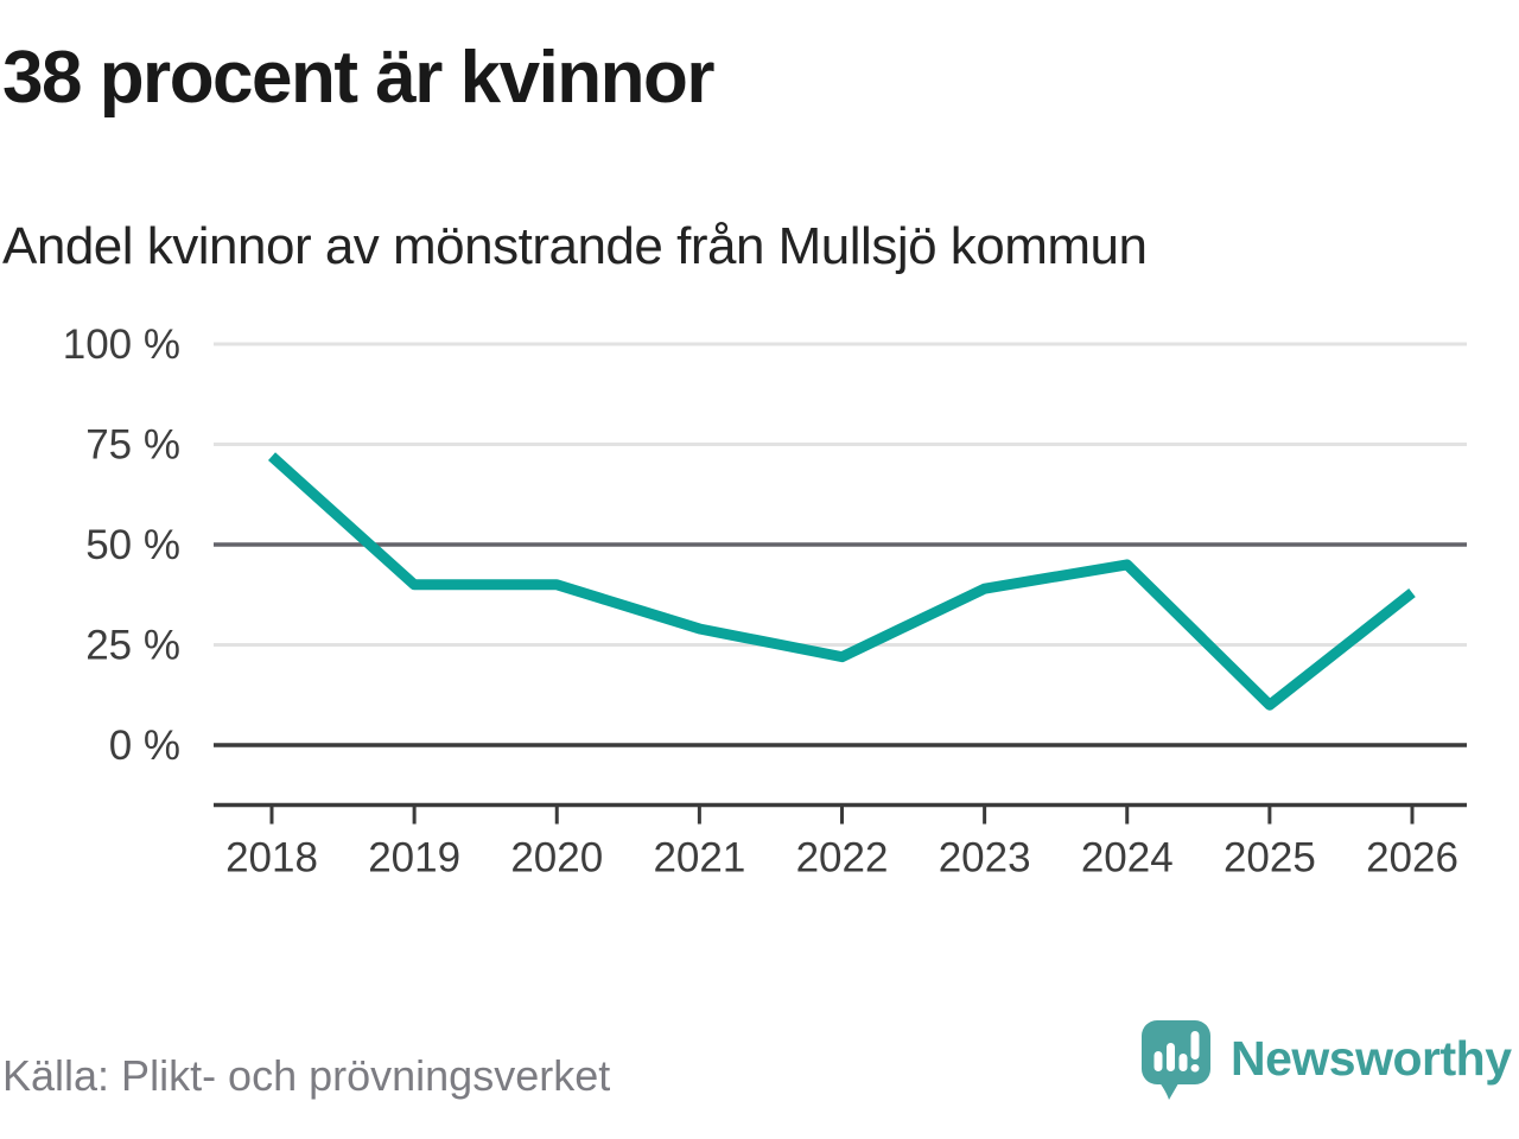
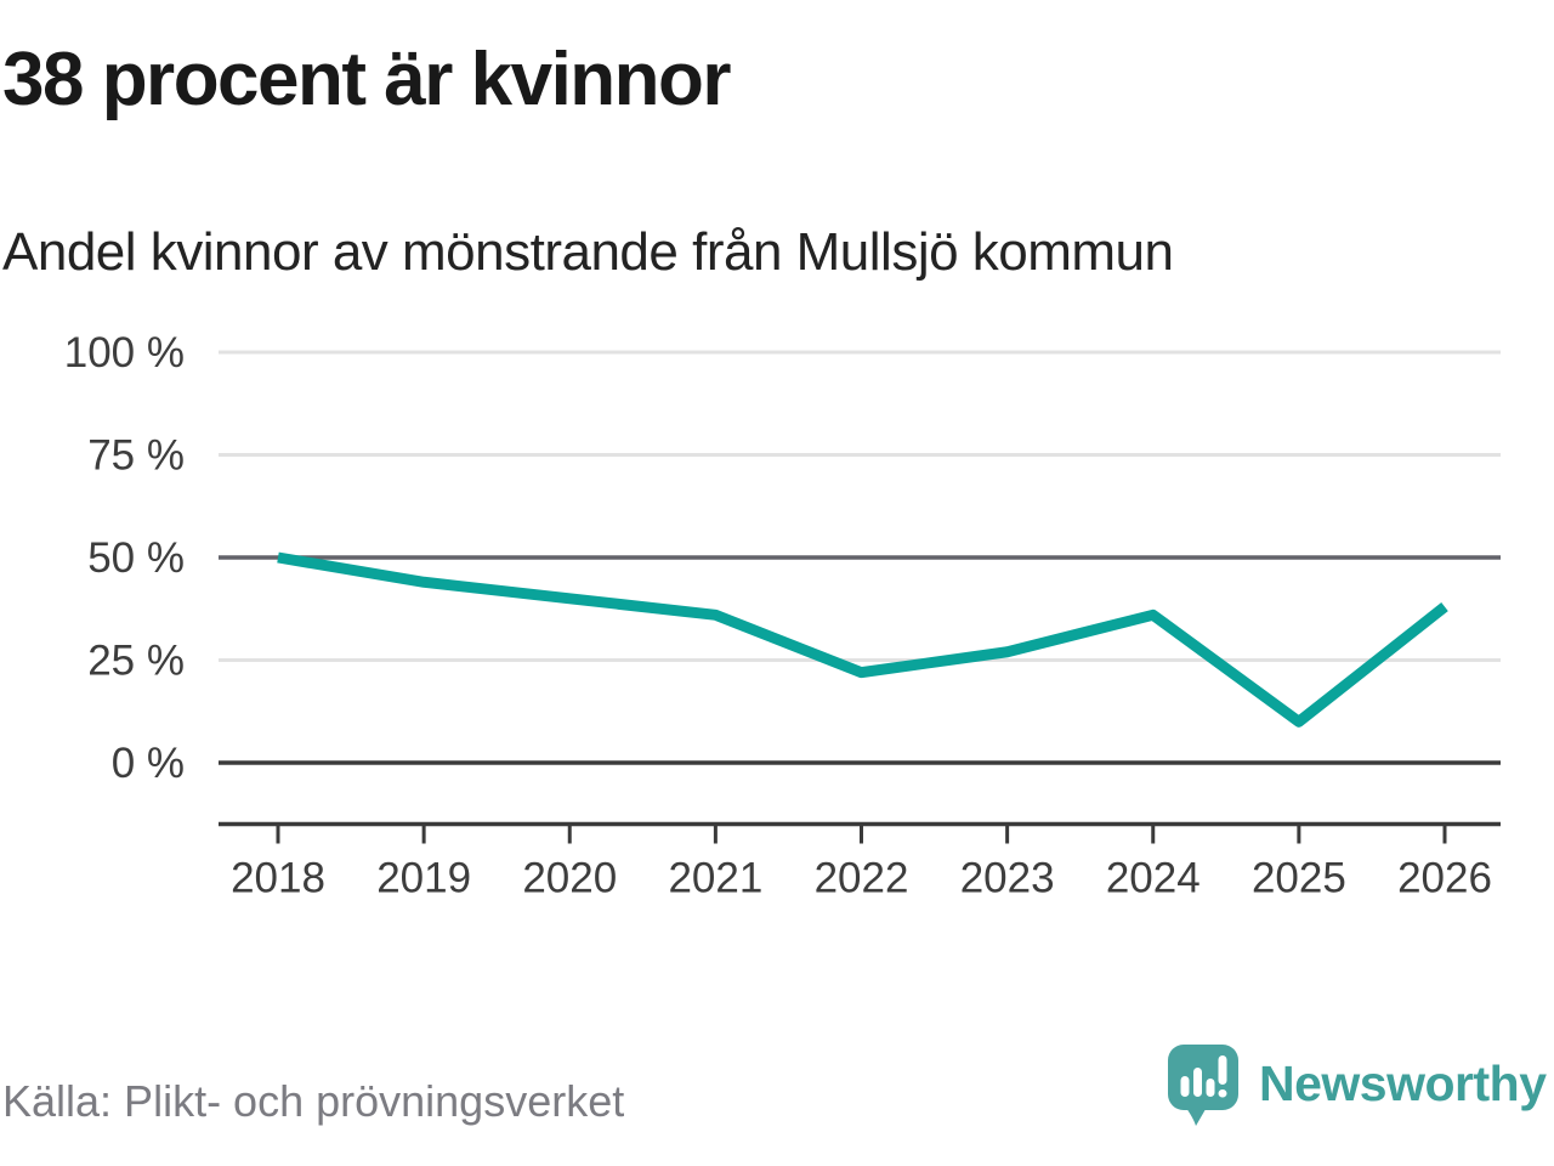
2018: 72% -> 50%
2019: 40% -> 44%
2021: 29% -> 36%
2023: 39% -> 27%
2024: 45% -> 36%
